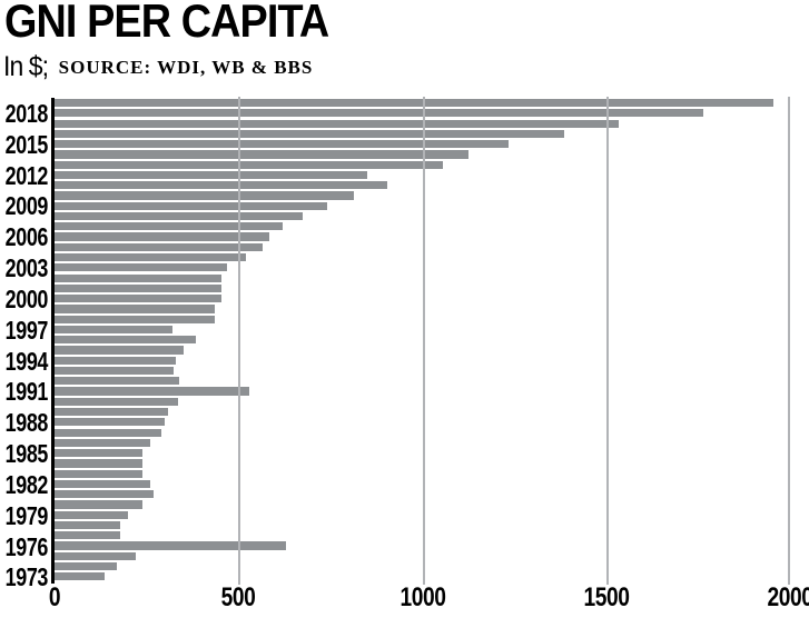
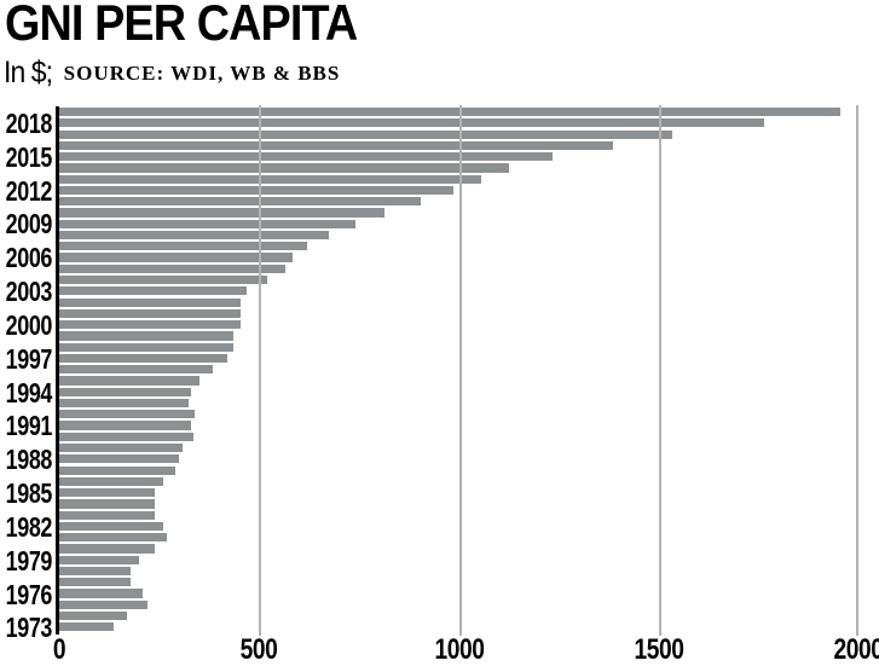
2012: 850 -> 980
1997: 320 -> 420
1991: 530 -> 330
1976: 630 -> 210
